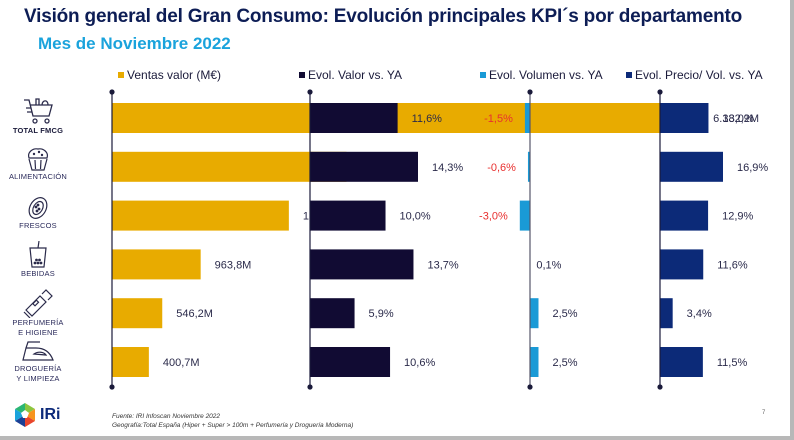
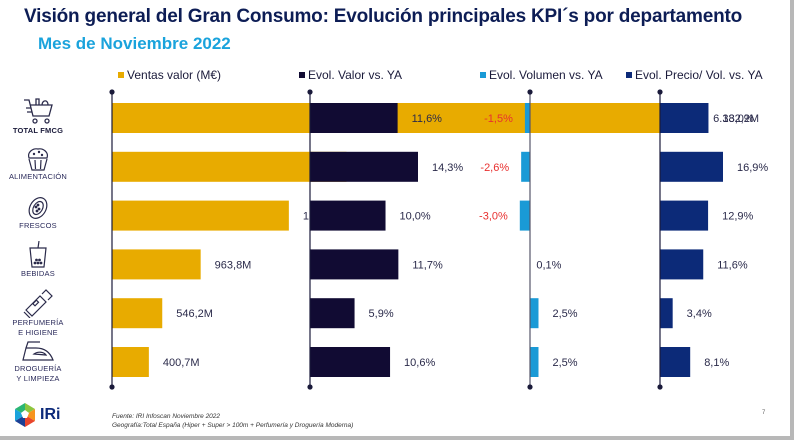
Evol. Valor vs. YA/BEBIDAS: 13,7% -> 11,7%
Evol. Volumen vs. YA/ALIMENTACIÓN: -0,6% -> -2,6%
Evol. Precio/ Vol. vs. YA/DROGUERÍA Y LIMPIEZA: 11,5% -> 8,1%
